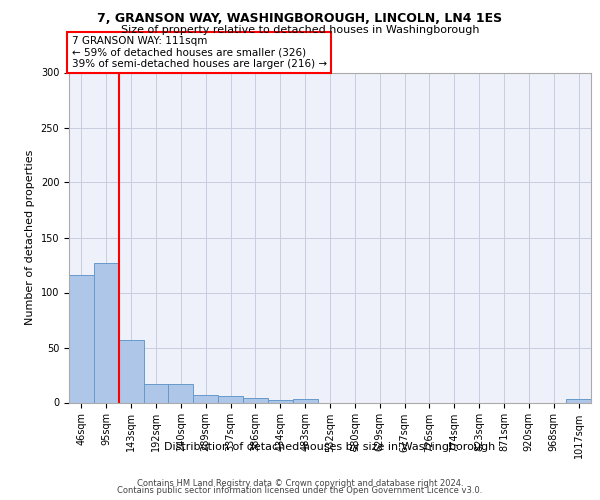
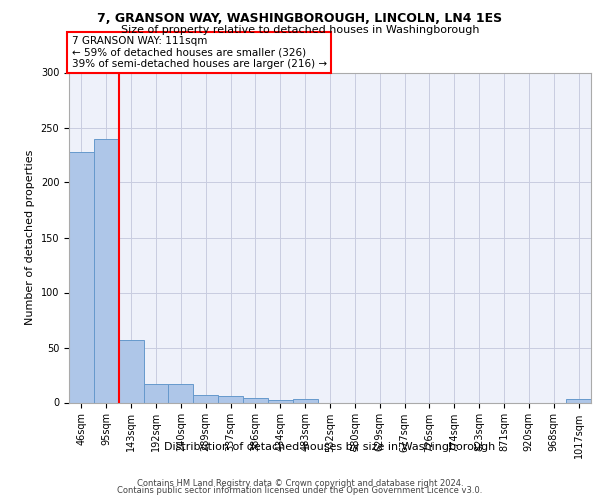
46sqm: 116 -> 228
95sqm: 127 -> 240
